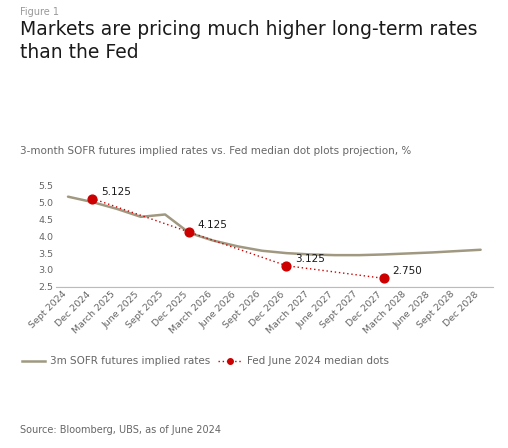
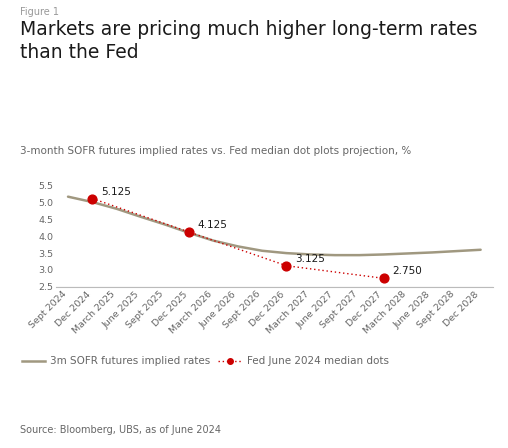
3m SOFR futures implied rates/Sept 2025: 4.65 -> 4.35
